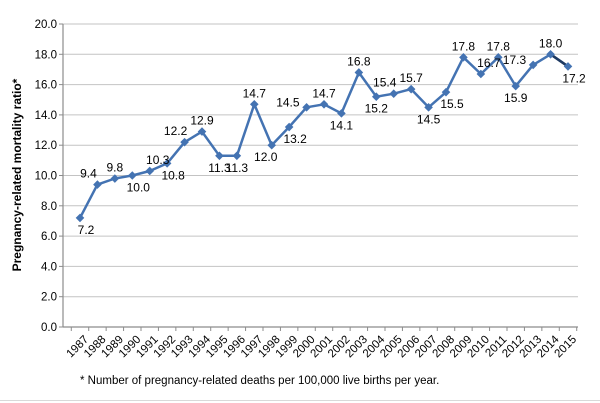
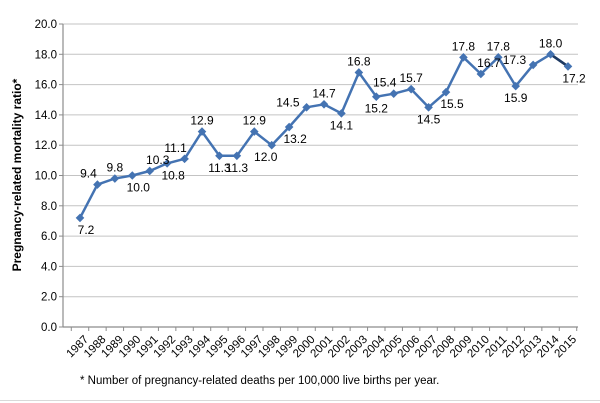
1993: 12.2 -> 11.1
1997: 14.7 -> 12.9
